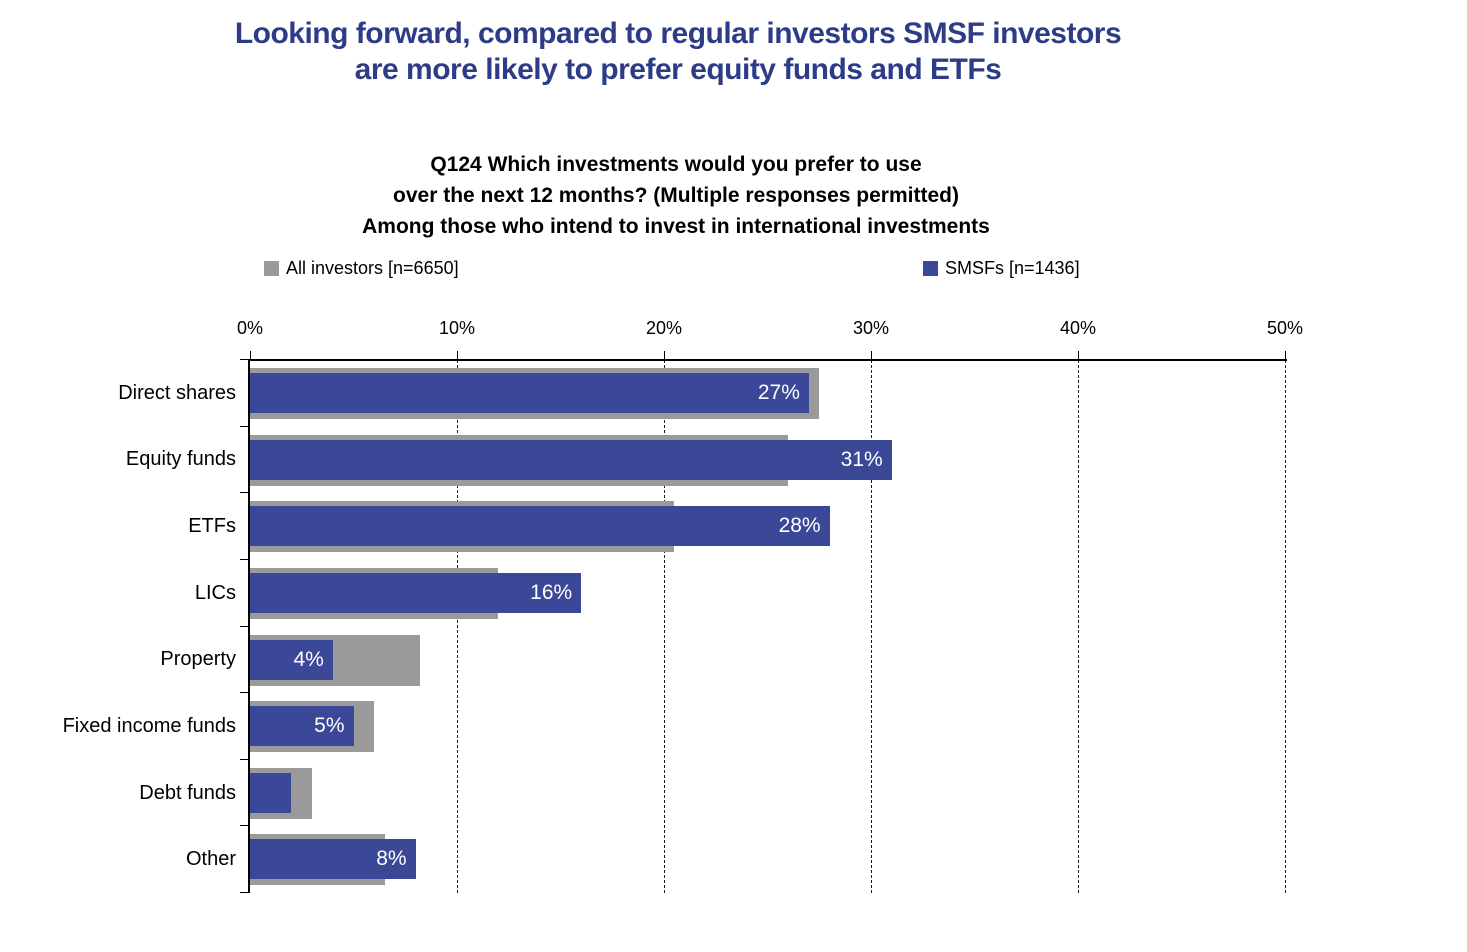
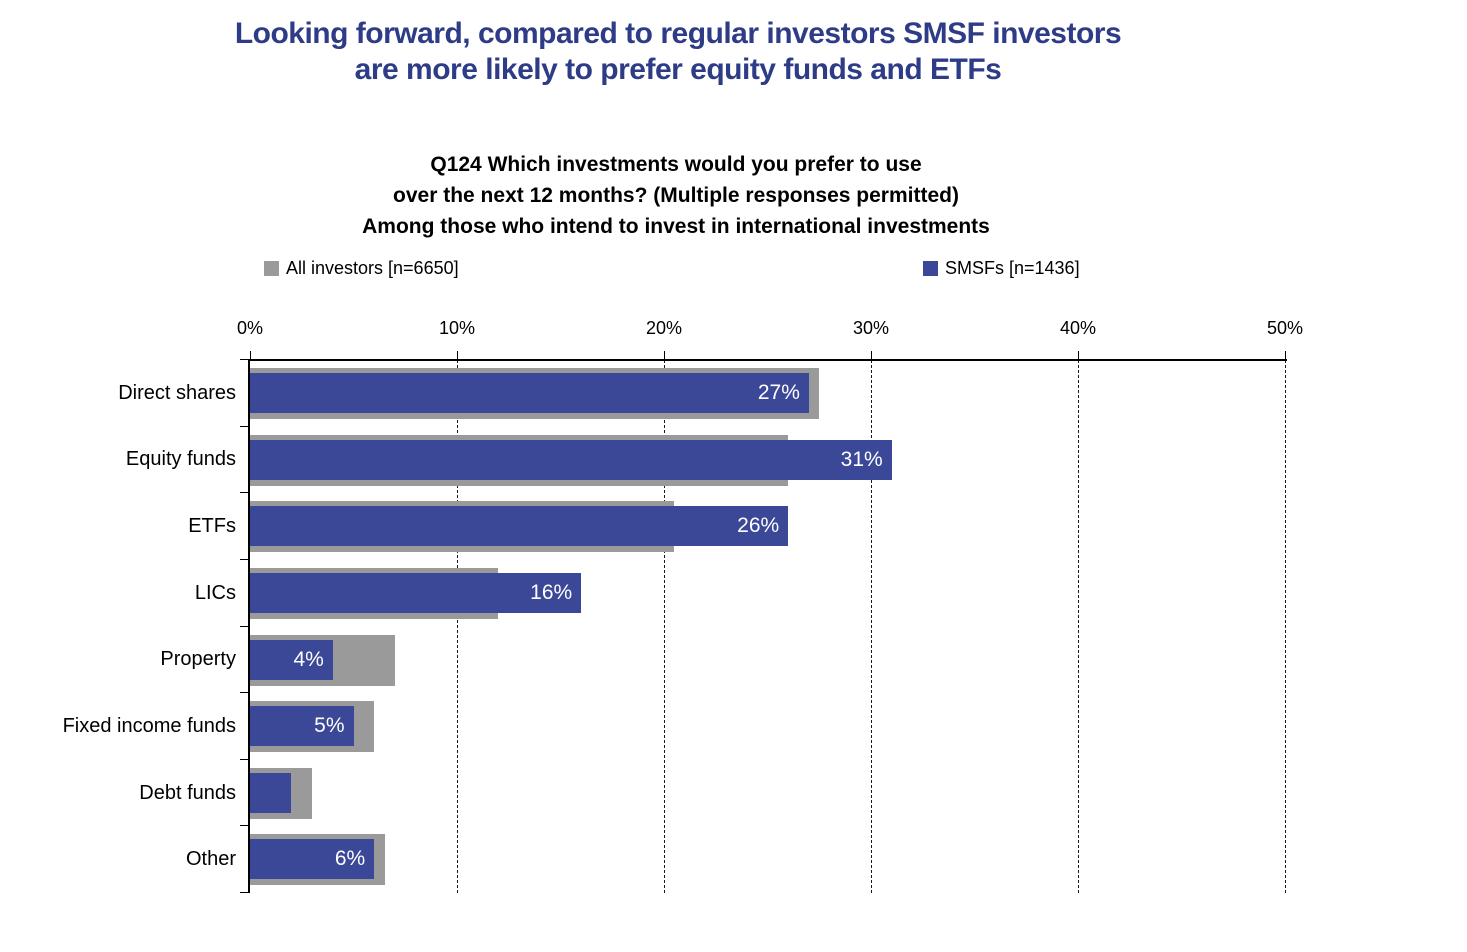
SMSFs [n=1436]/ETFs: 28% -> 26%
All investors [n=6650]/Property: 8.2% -> 7.0%
SMSFs [n=1436]/Other: 8% -> 6%
